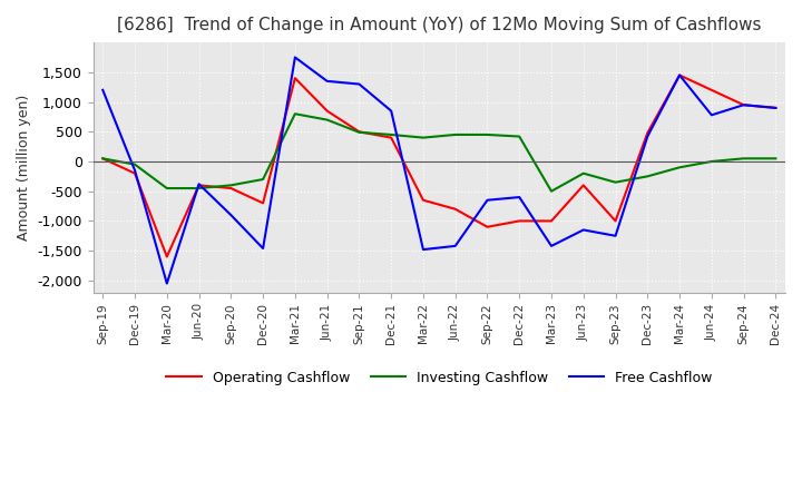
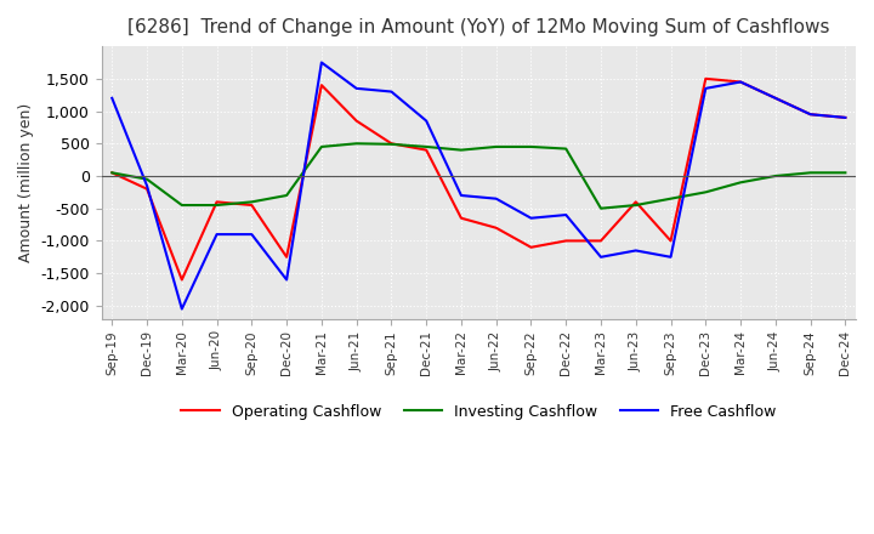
Free Cashflow/Jun-20: -380 -> -900
Operating Cashflow/Dec-20: -700 -> -1,250
Free Cashflow/Dec-20: -1,460 -> -1,600
Investing Cashflow/Mar-21: 800 -> 450
Investing Cashflow/Jun-21: 700 -> 500
Free Cashflow/Mar-22: -1,480 -> -300
Free Cashflow/Jun-22: -1,420 -> -350
Free Cashflow/Mar-23: -1,420 -> -1,250
Investing Cashflow/Jun-23: -200 -> -450
Operating Cashflow/Dec-23: 480 -> 1,500
Free Cashflow/Dec-23: 420 -> 1,350
Free Cashflow/Jun-24: 780 -> 1,200
